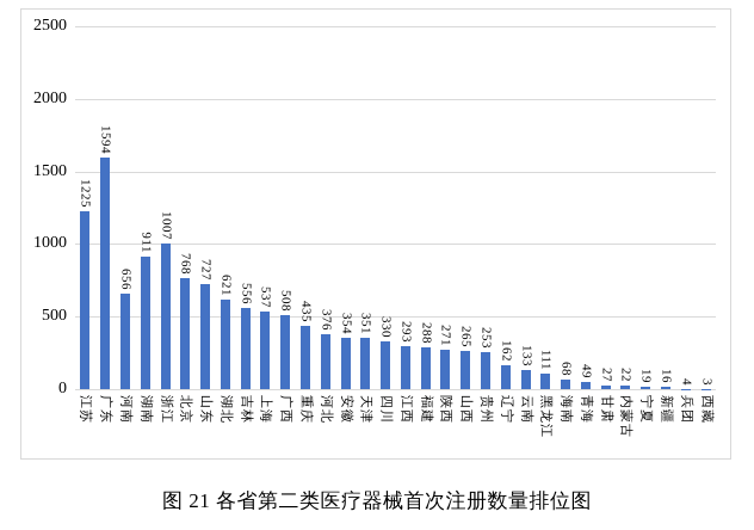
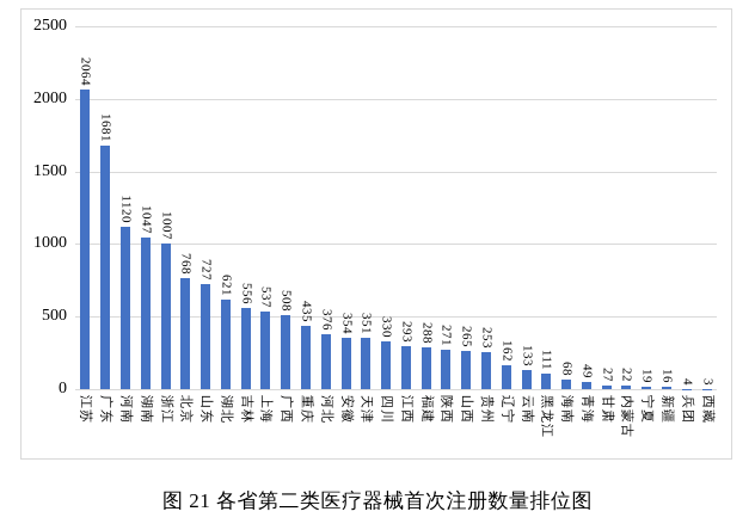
江苏: 1225 -> 2064
广东: 1594 -> 1681
河南: 656 -> 1120
湖南: 911 -> 1047
